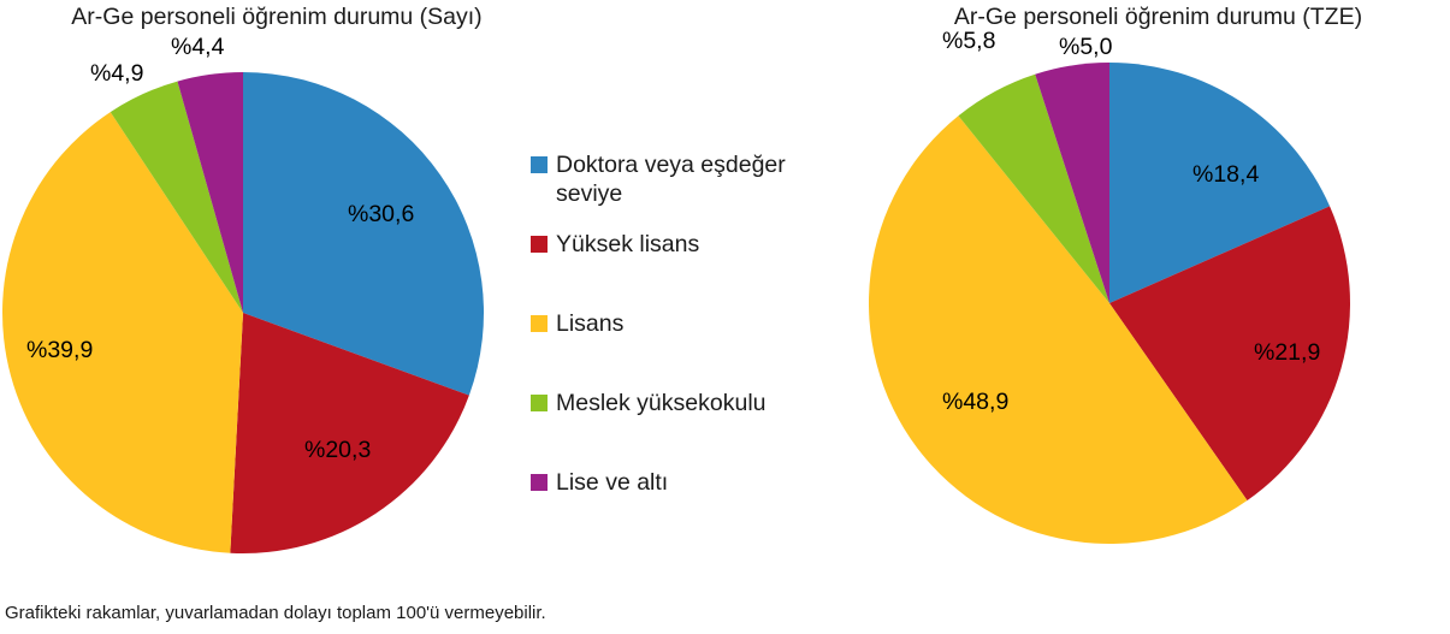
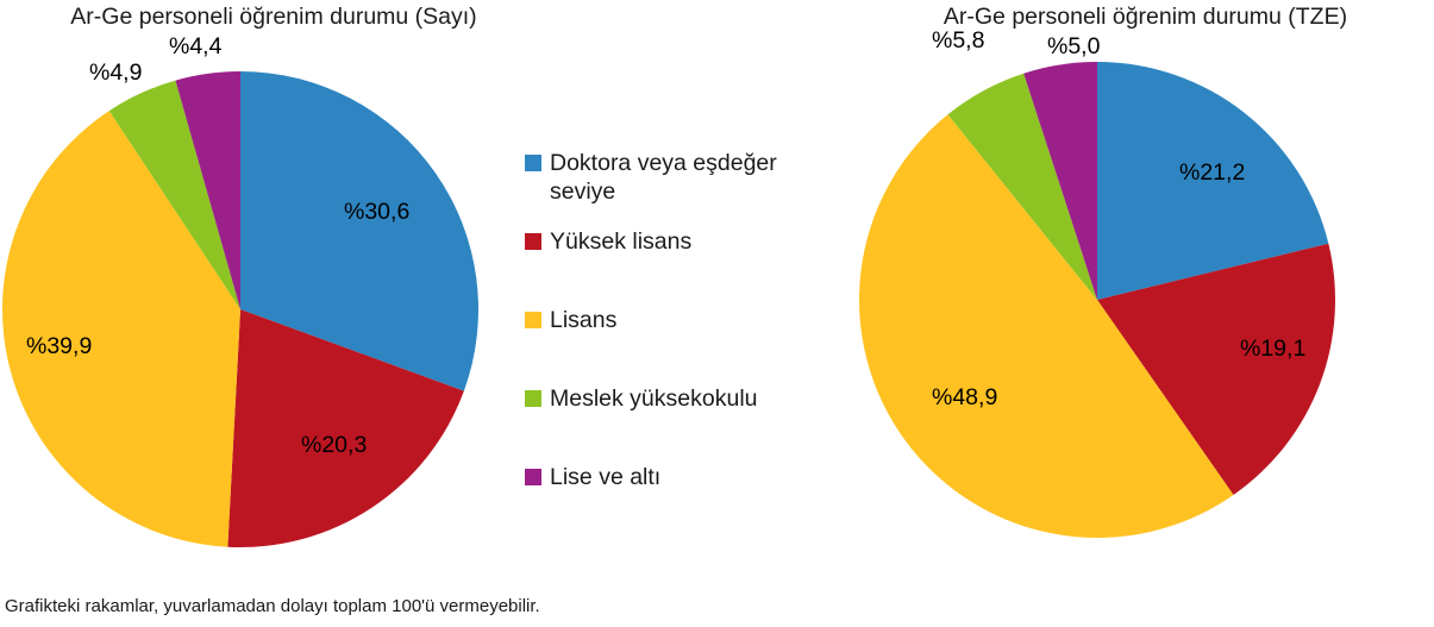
Ar-Ge personeli öğrenim durumu (TZE)/Doktora veya eşdeğer seviye: 18,4 -> 21,2
Ar-Ge personeli öğrenim durumu (TZE)/Yüksek lisans: 21,9 -> 19,1
